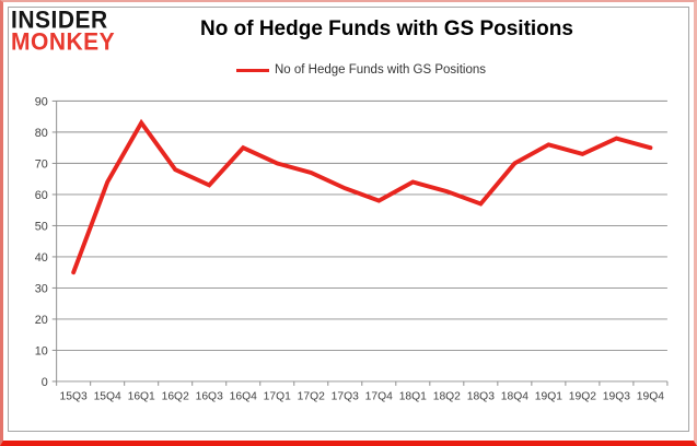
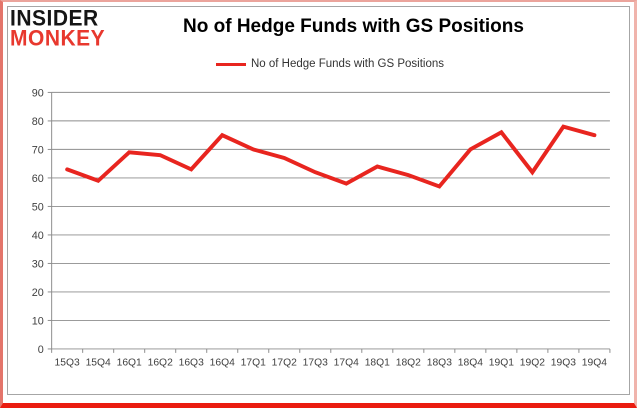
15Q3: 35 -> 63
15Q4: 64 -> 59
16Q1: 83 -> 69
19Q2: 73 -> 62
